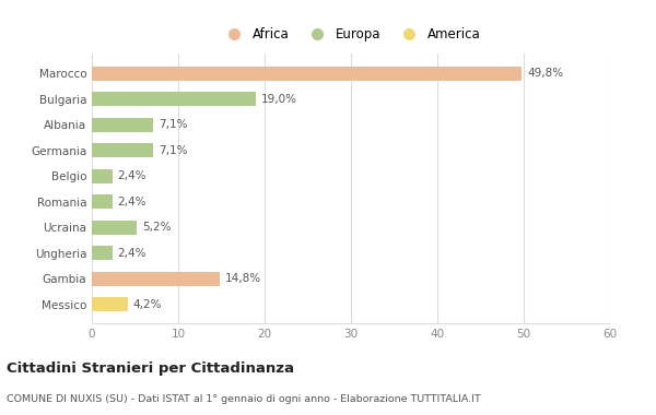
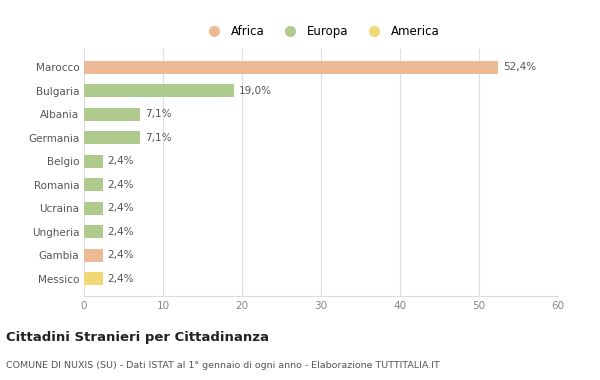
Marocco: 49,8% -> 52,4%
Ucraina: 5,2% -> 2,4%
Gambia: 14,8% -> 2,4%
Messico: 4,2% -> 2,4%
